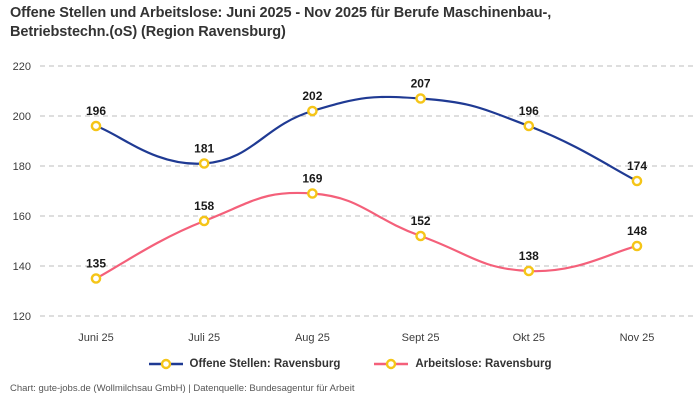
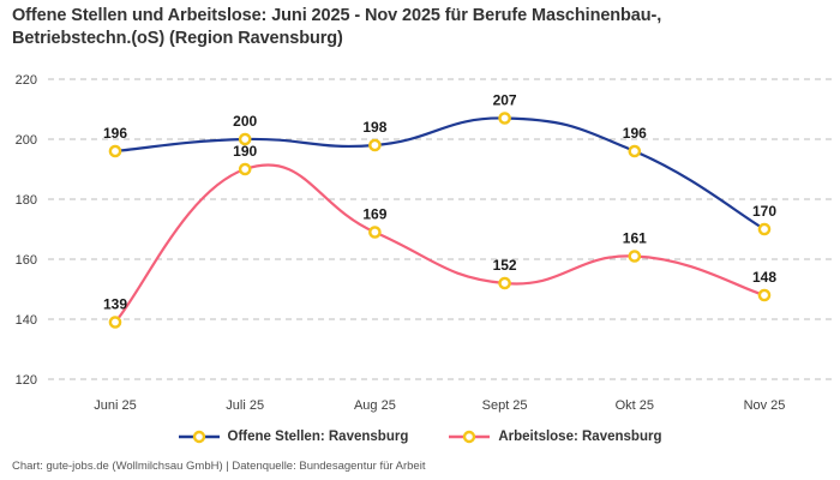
Arbeitslose: Ravensburg/Juni 25: 135 -> 139
Offene Stellen: Ravensburg/Juli 25: 181 -> 200
Arbeitslose: Ravensburg/Juli 25: 158 -> 190
Offene Stellen: Ravensburg/Aug 25: 202 -> 198
Arbeitslose: Ravensburg/Okt 25: 138 -> 161
Offene Stellen: Ravensburg/Nov 25: 174 -> 170
